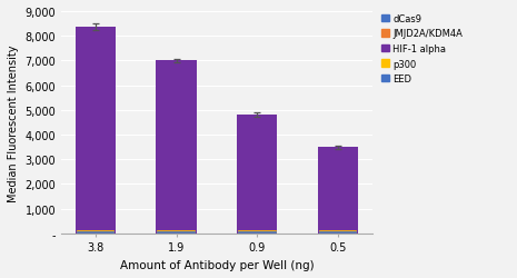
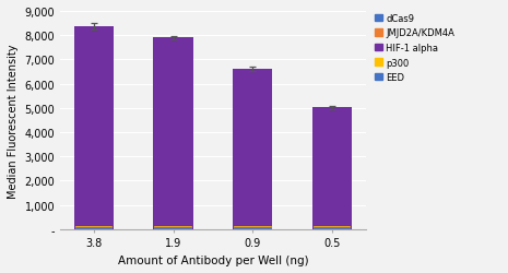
1.9: 7,000 -> 7,900
0.9: 4,800 -> 6,620
0.5: 3,500 -> 5,020
